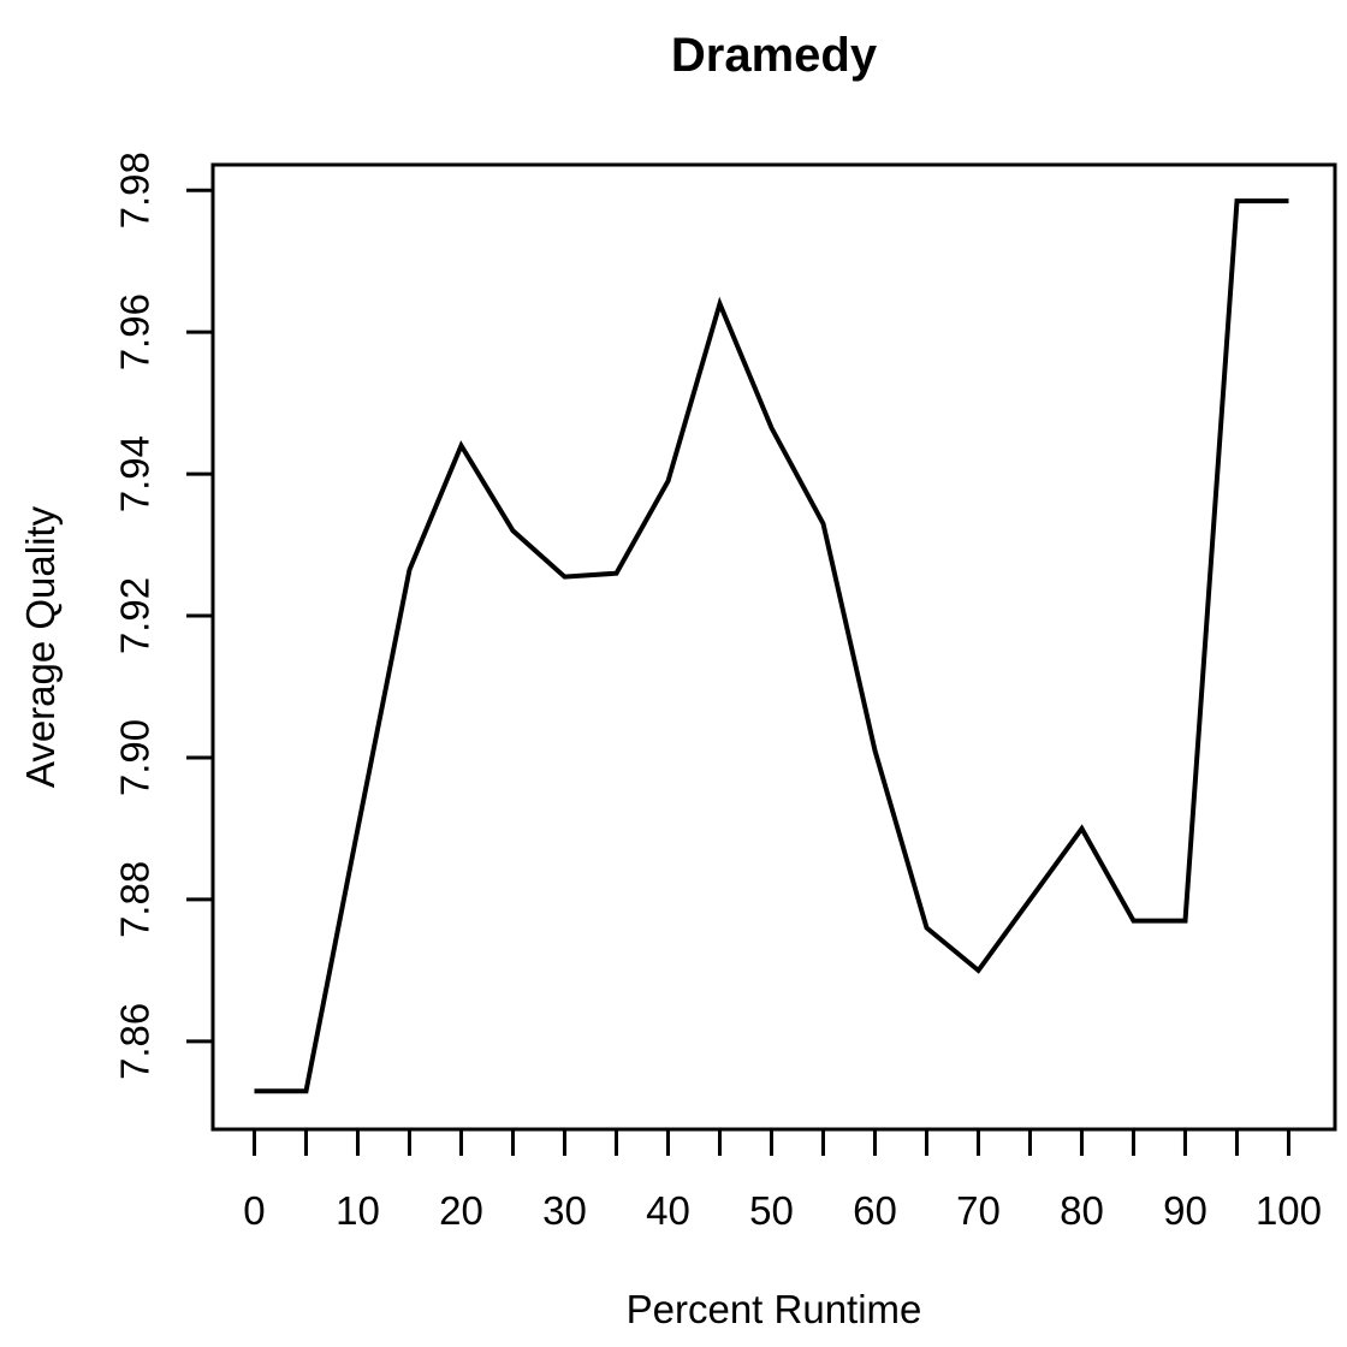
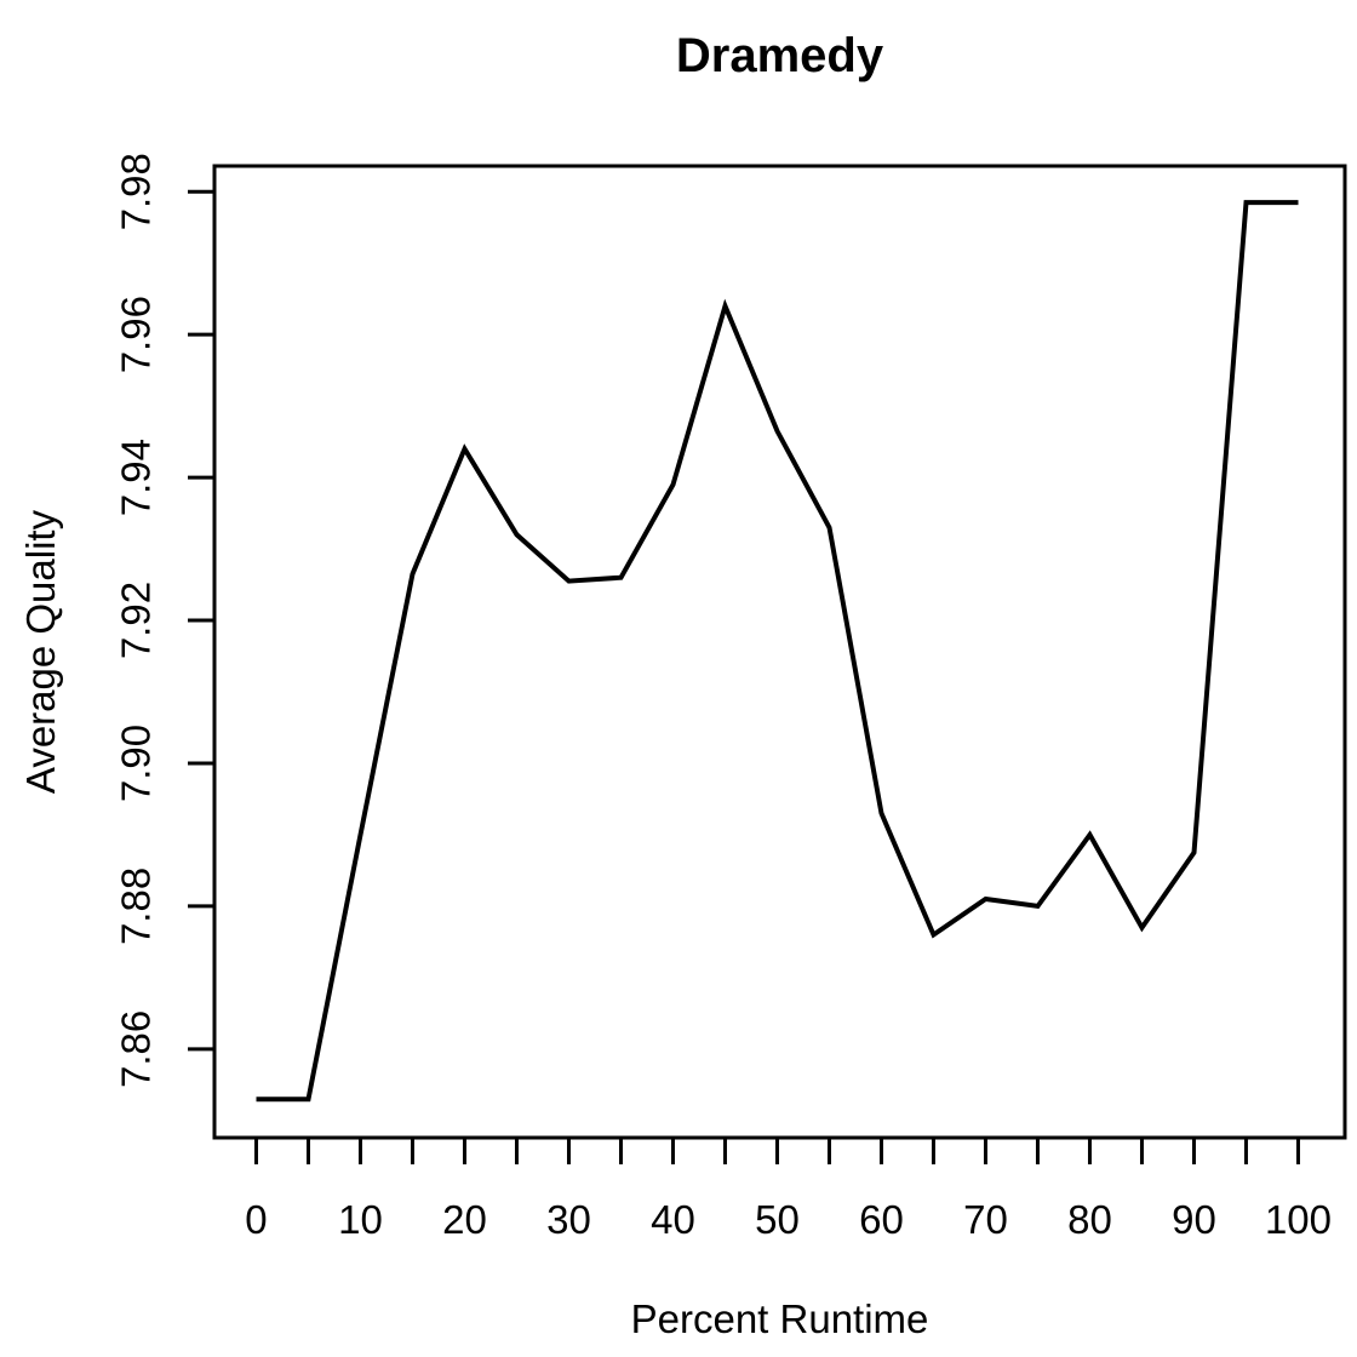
60: 7.901 -> 7.893
70: 7.870 -> 7.881
90: 7.877 -> 7.888
